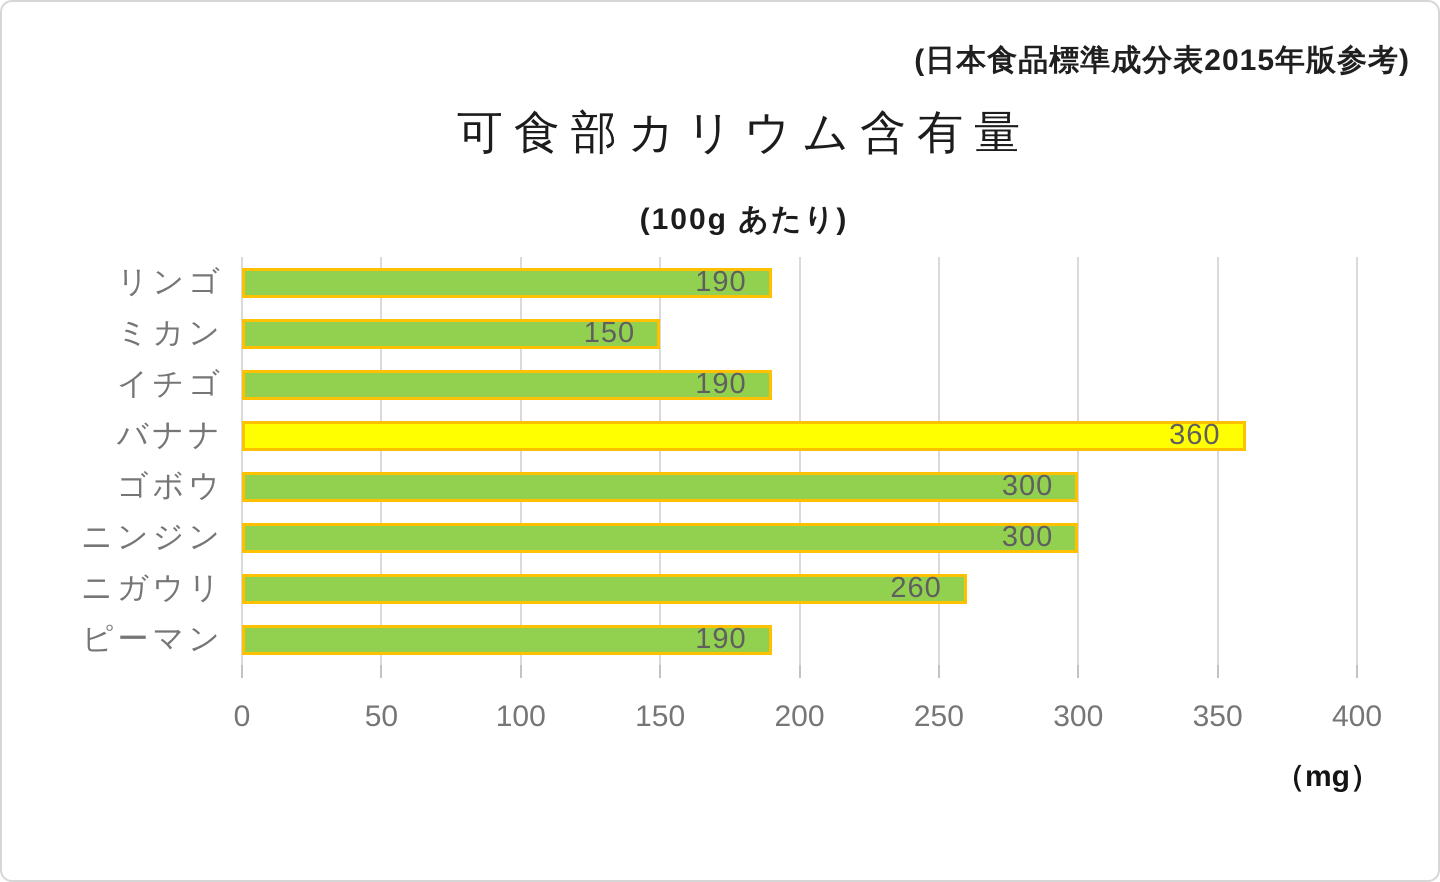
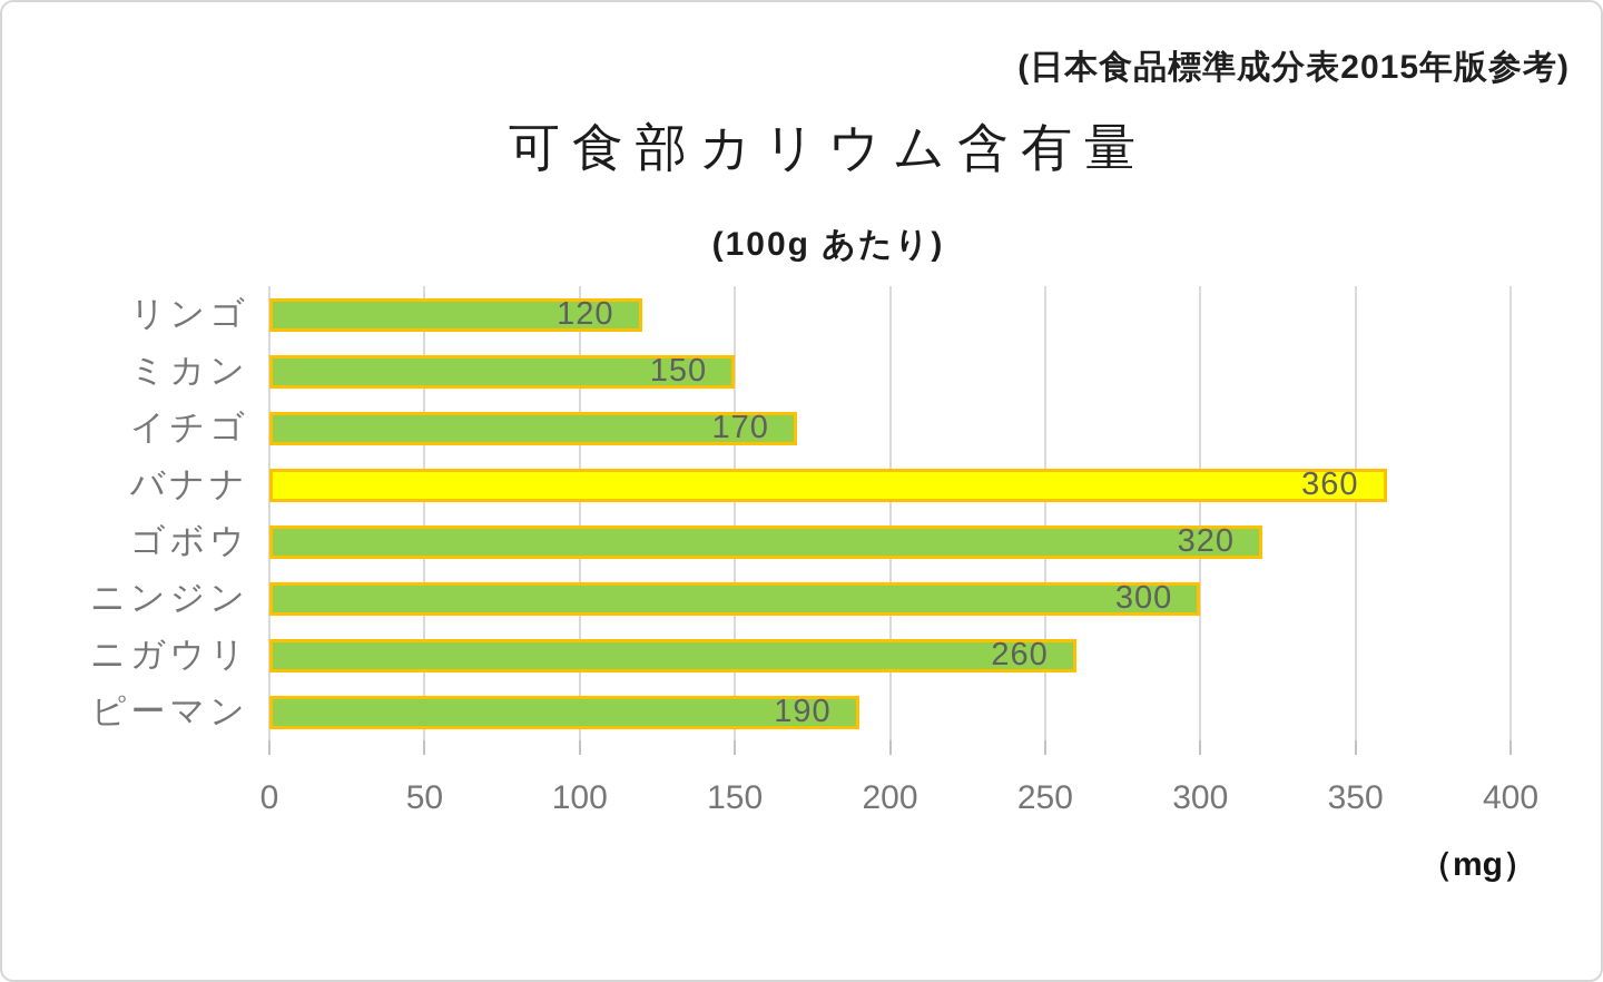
リンゴ: 190 -> 120
イチゴ: 190 -> 170
ゴボウ: 300 -> 320
